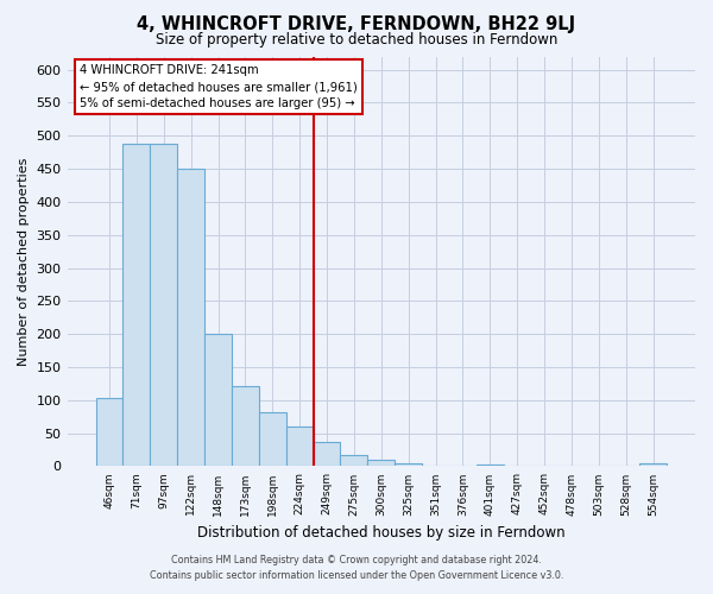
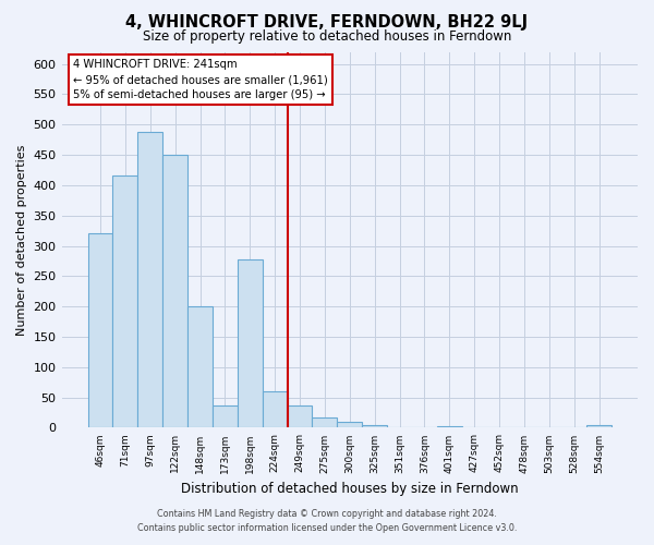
46sqm: 103 -> 320
71sqm: 487 -> 416
173sqm: 122 -> 36
198sqm: 82 -> 278
